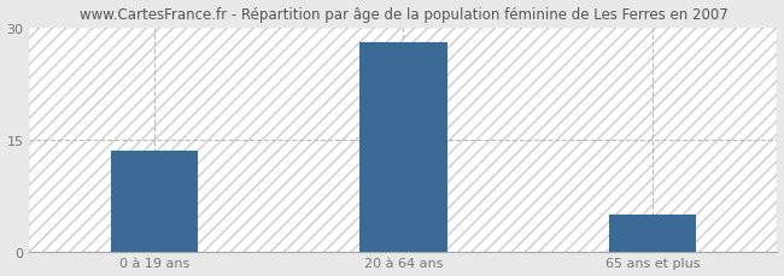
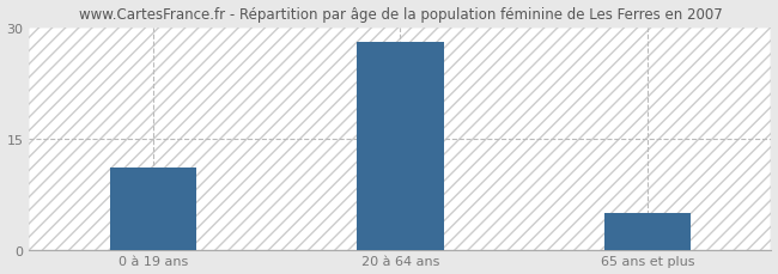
0 à 19 ans: 13.5 -> 11.0
